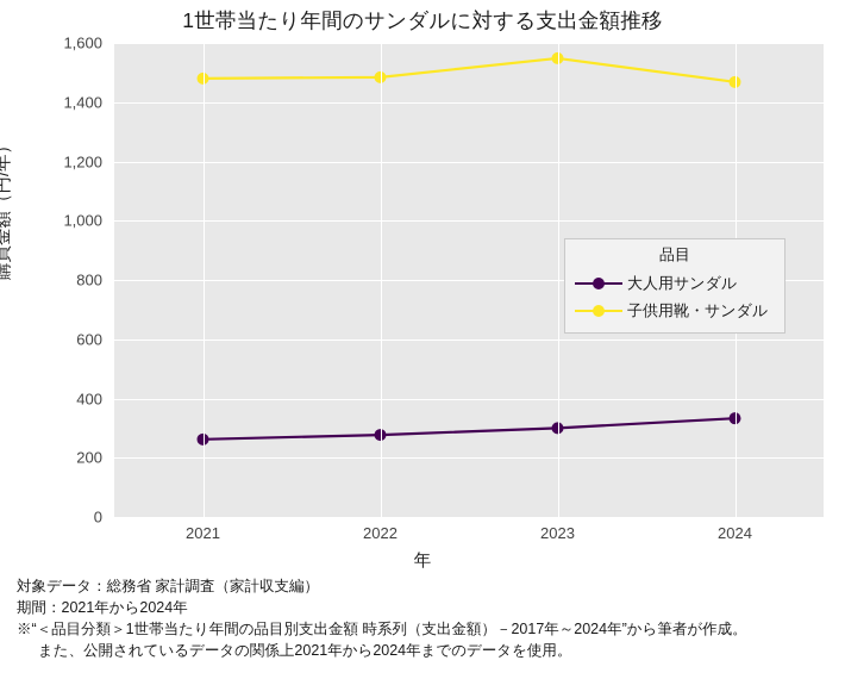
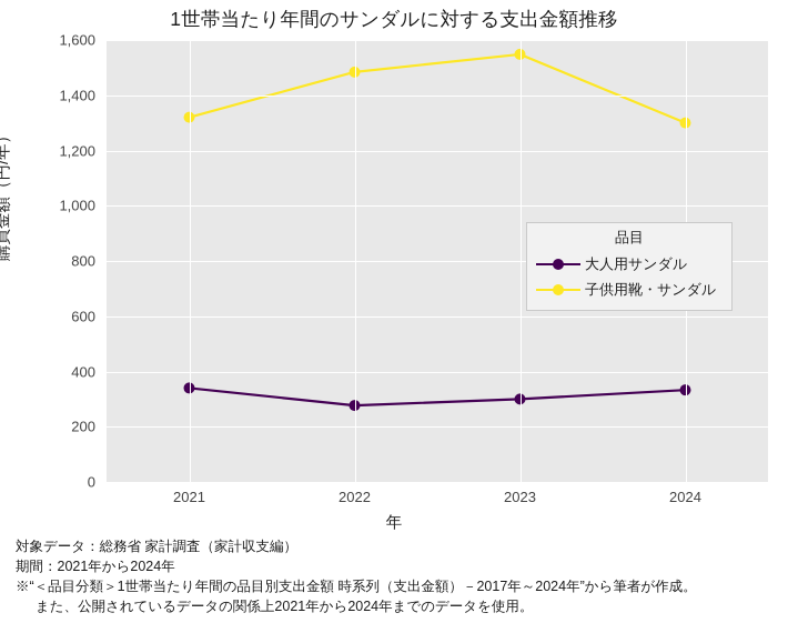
大人用サンダル/2021: 260 -> 340
子供用靴・サンダル/2021: 1480 -> 1320
子供用靴・サンダル/2024: 1470 -> 1300
